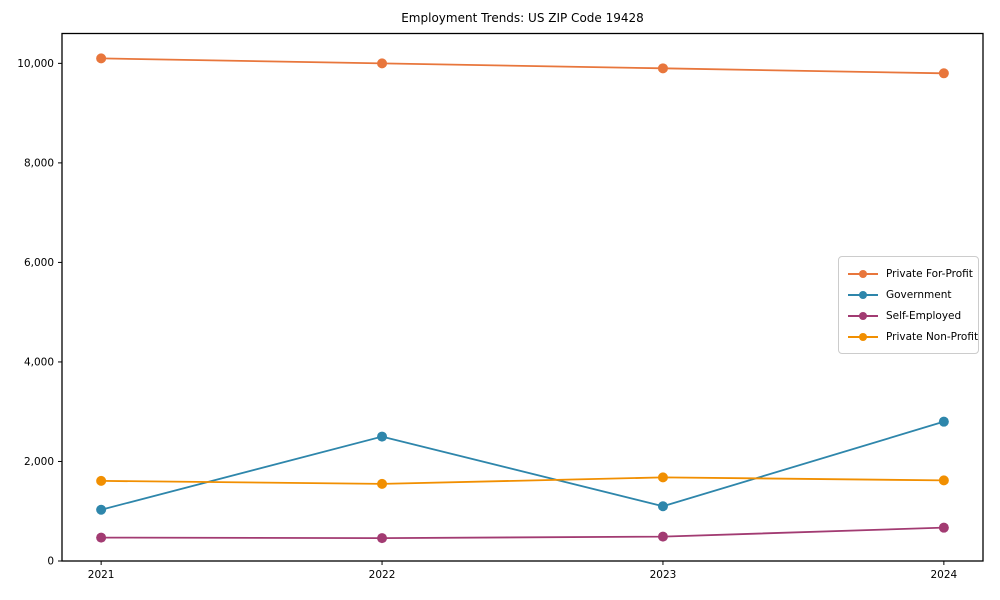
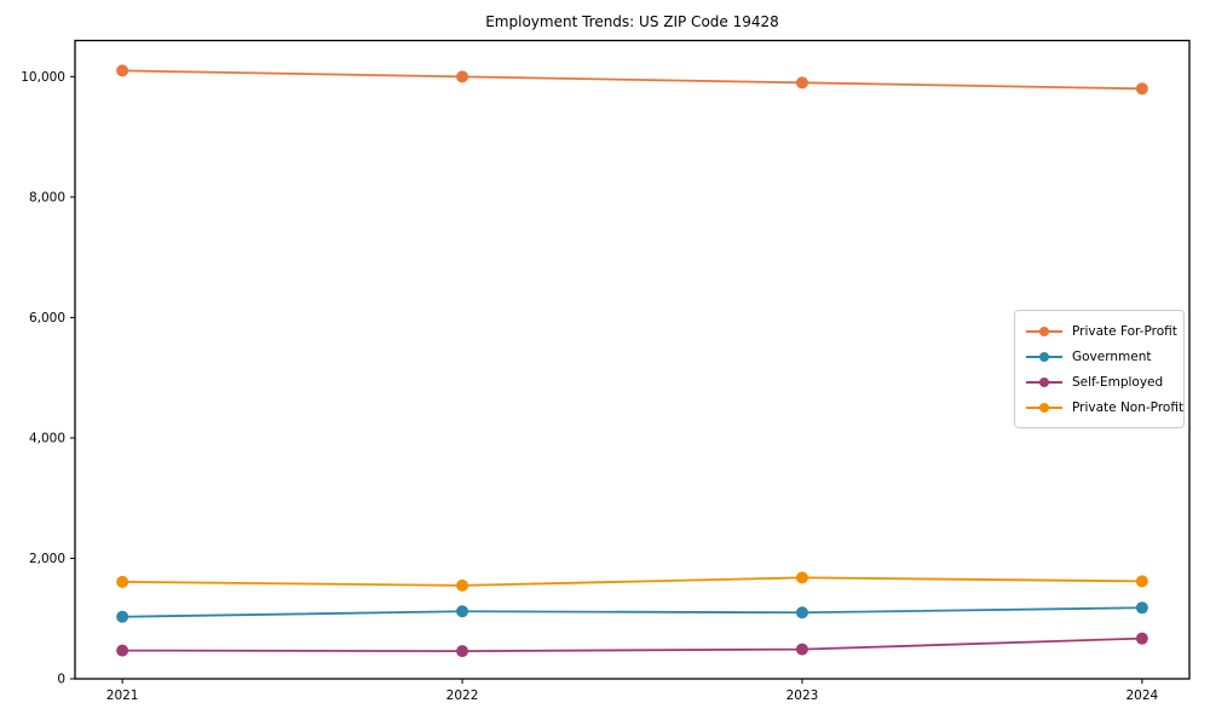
Government/2022: 2500 -> 1100
Government/2024: 2800 -> 1200
